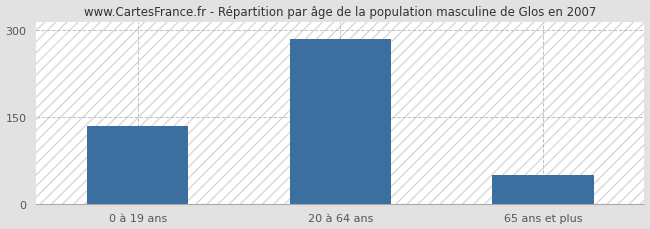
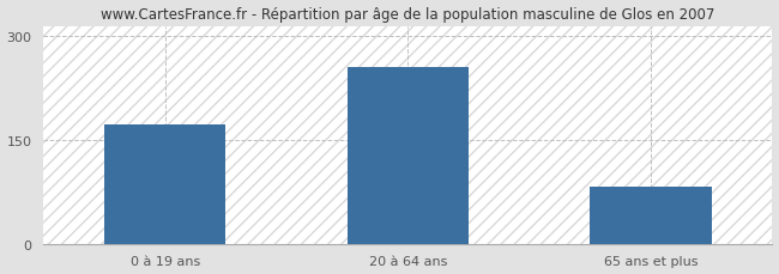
0 à 19 ans: 135 -> 172
20 à 64 ans: 285 -> 256
65 ans et plus: 50 -> 82
